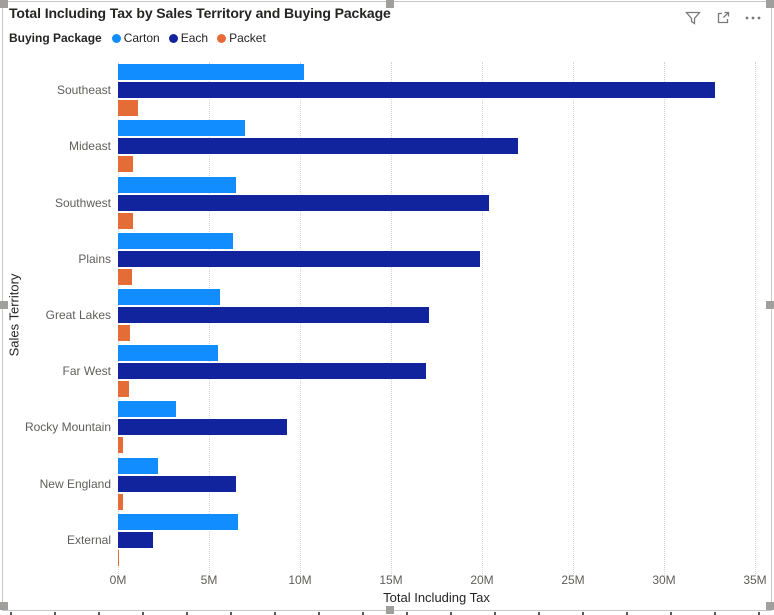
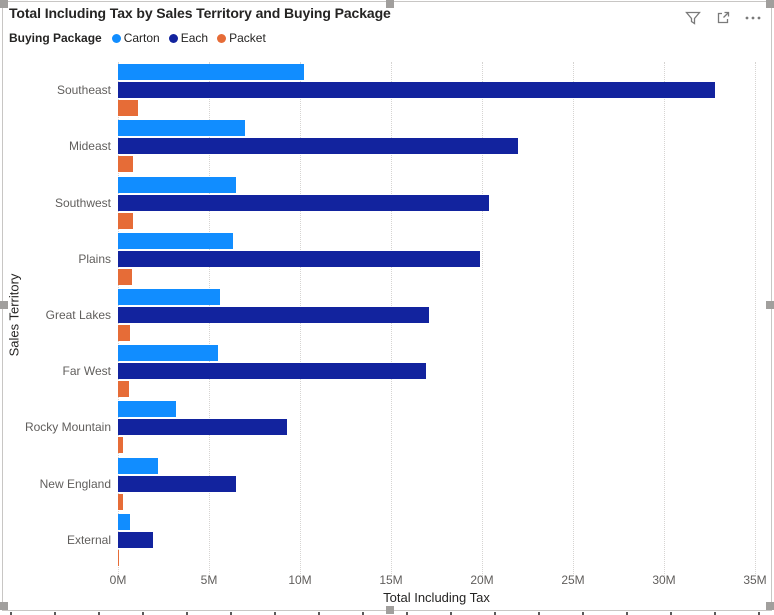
Carton/External: 6.6M -> 0.6M
